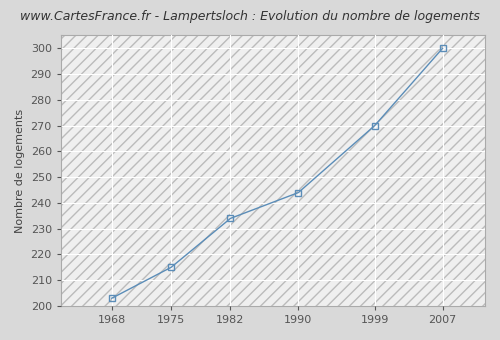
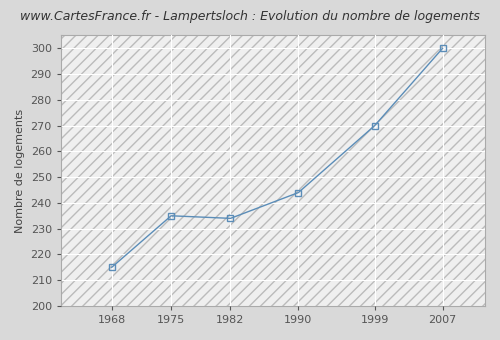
1968: 203 -> 215
1975: 215 -> 235
